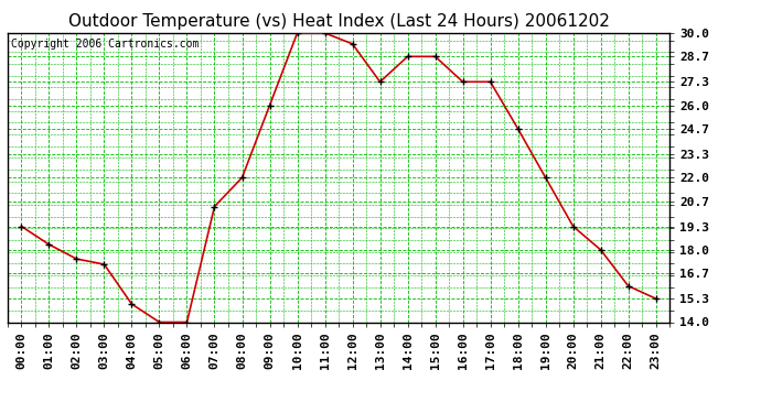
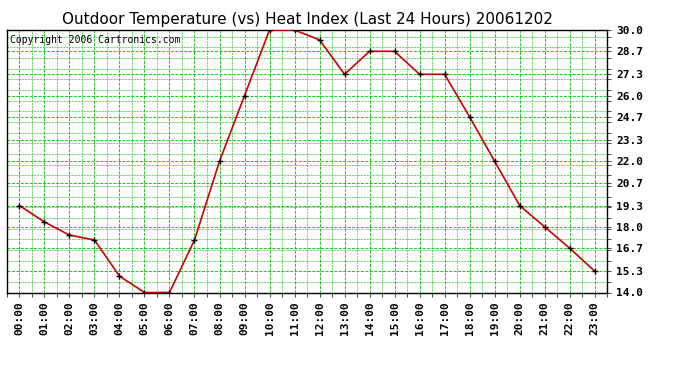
07:00: 20.4 -> 17.2
22:00: 16.0 -> 16.7
